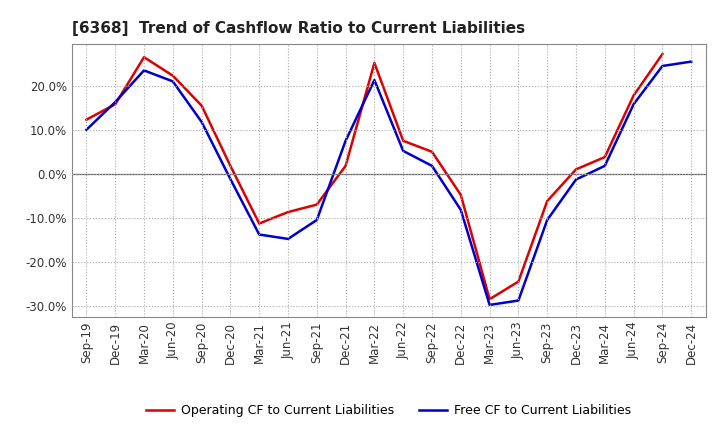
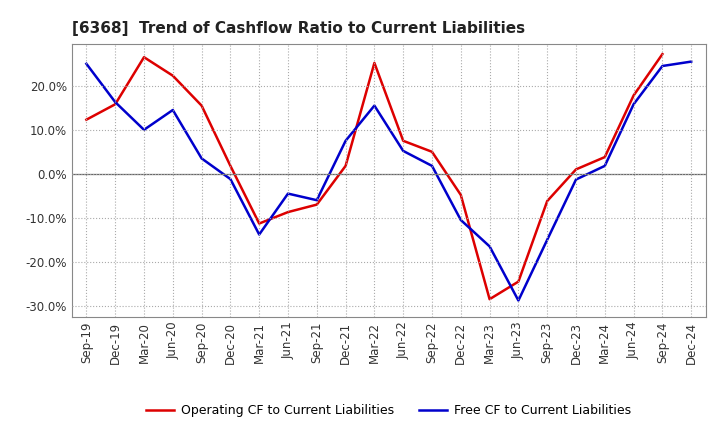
Free CF to Current Liabilities/Sep-19: 10.0% -> 25.0%
Free CF to Current Liabilities/Mar-20: 23.5% -> 10.0%
Free CF to Current Liabilities/Jun-20: 21.0% -> 14.5%
Free CF to Current Liabilities/Sep-20: 11.8% -> 3.5%
Free CF to Current Liabilities/Jun-21: -14.8% -> -4.5%
Free CF to Current Liabilities/Sep-21: -10.5% -> -6.0%
Free CF to Current Liabilities/Mar-22: 21.3% -> 15.5%
Free CF to Current Liabilities/Dec-22: -8.2% -> -10.5%
Free CF to Current Liabilities/Mar-23: -29.8% -> -16.5%
Free CF to Current Liabilities/Sep-23: -10.5% -> -15.0%
